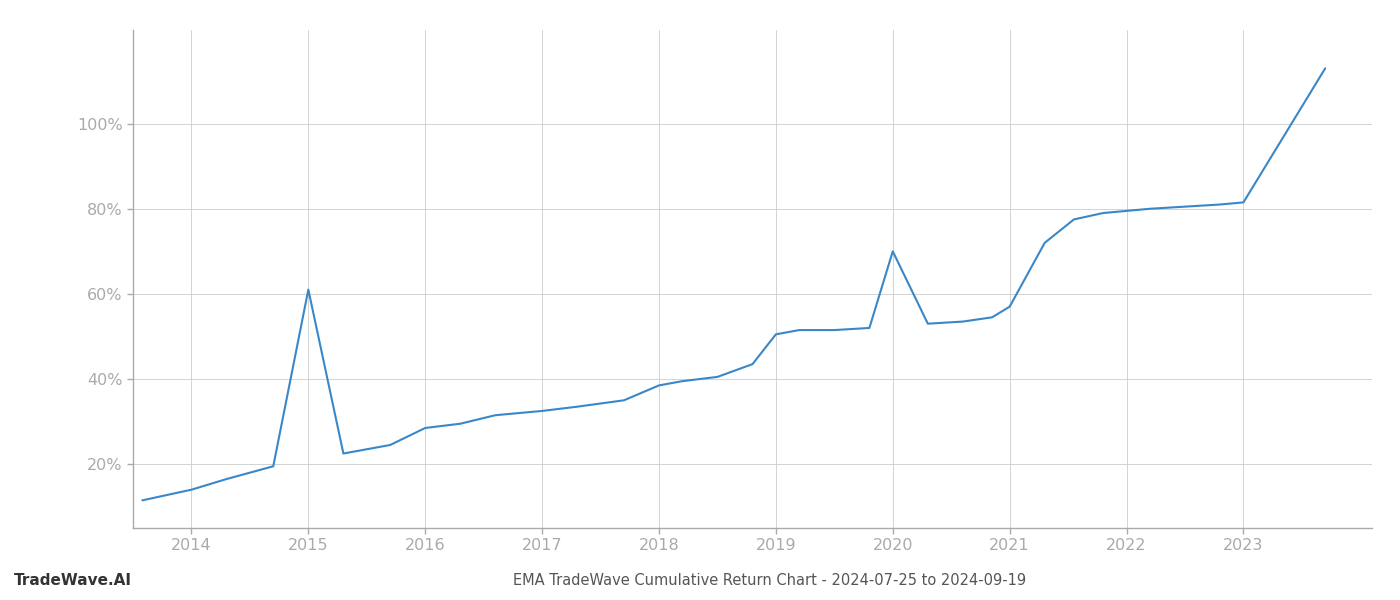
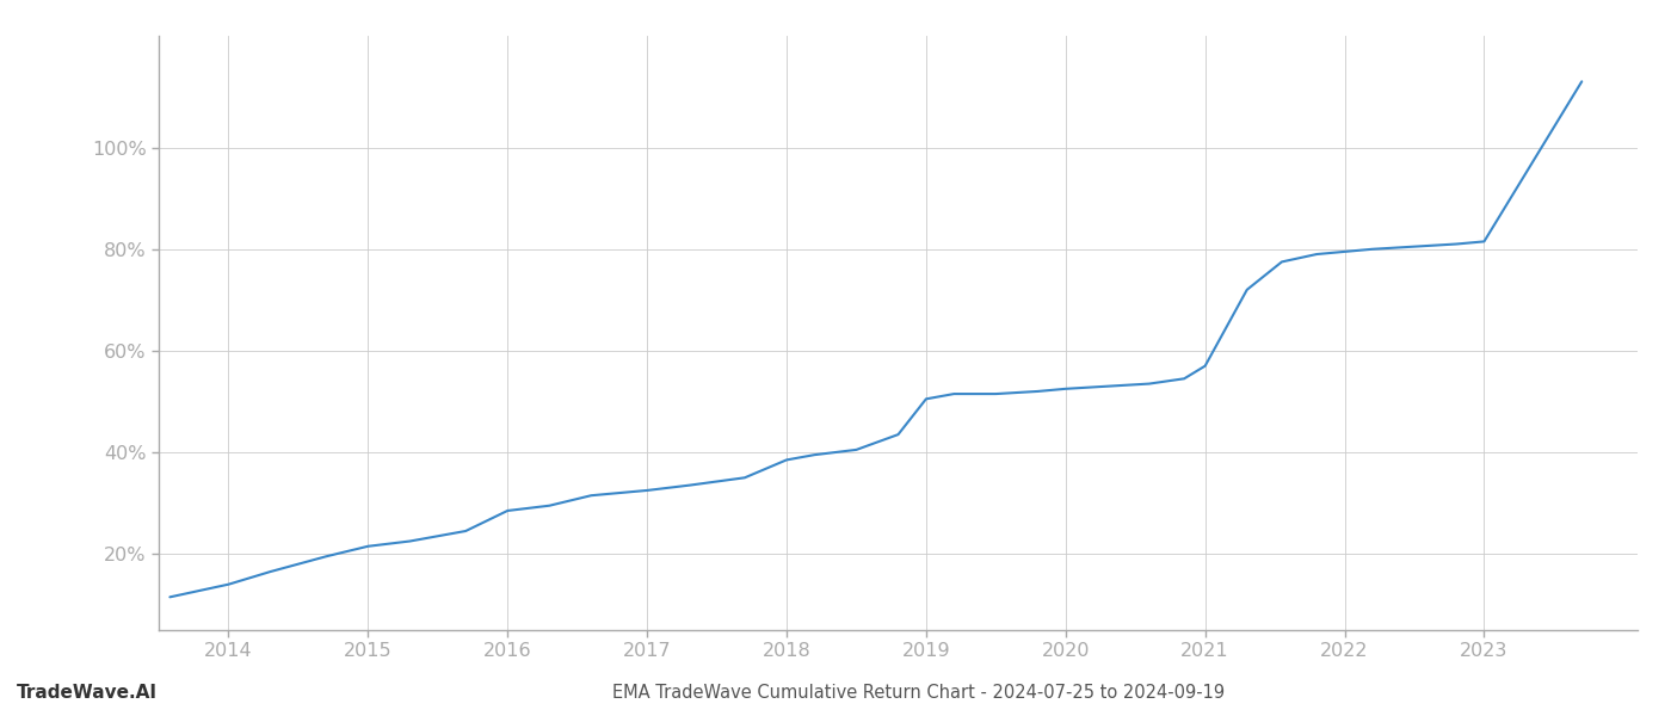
2015: 61.0% -> 21.5%
2020: 70.0% -> 52.5%
